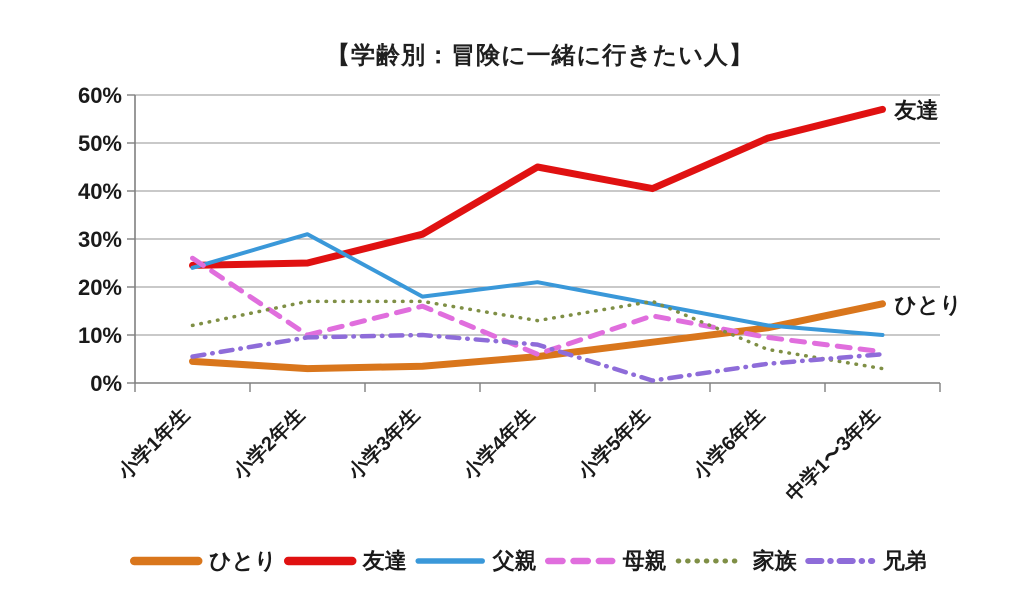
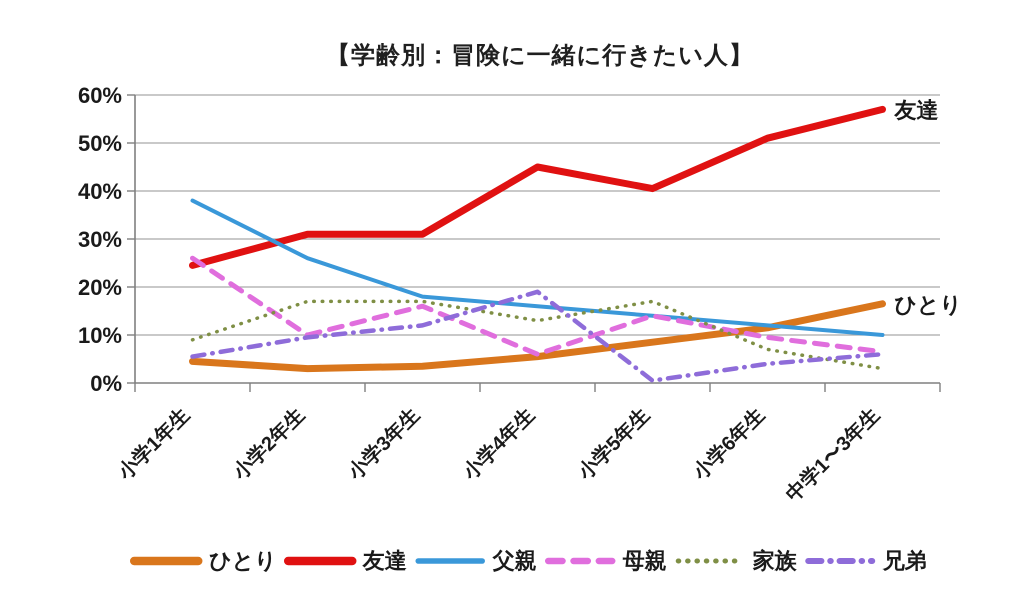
父親/小学1年生: 24% -> 38%
家族/小学1年生: 12% -> 9%
友達/小学2年生: 25% -> 31%
父親/小学2年生: 31% -> 26%
兄弟/小学3年生: 10% -> 12%
父親/小学4年生: 21% -> 16%
兄弟/小学4年生: 8% -> 19%
父親/小学5年生: 16% -> 14%
